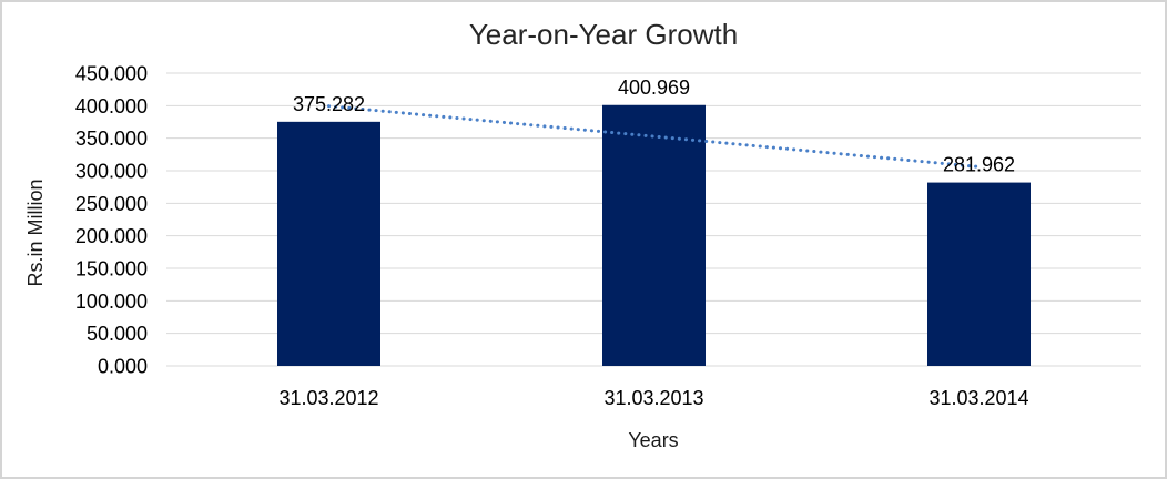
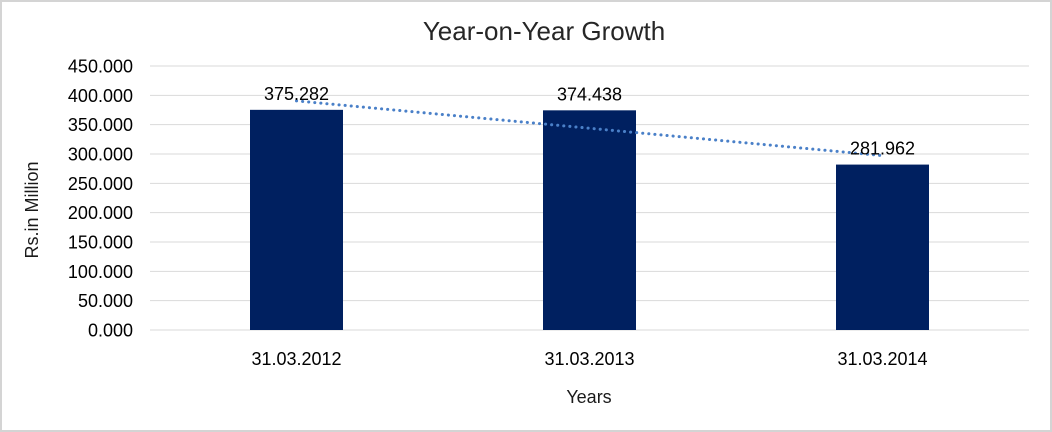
31.03.2013: 400.969 -> 374.438
